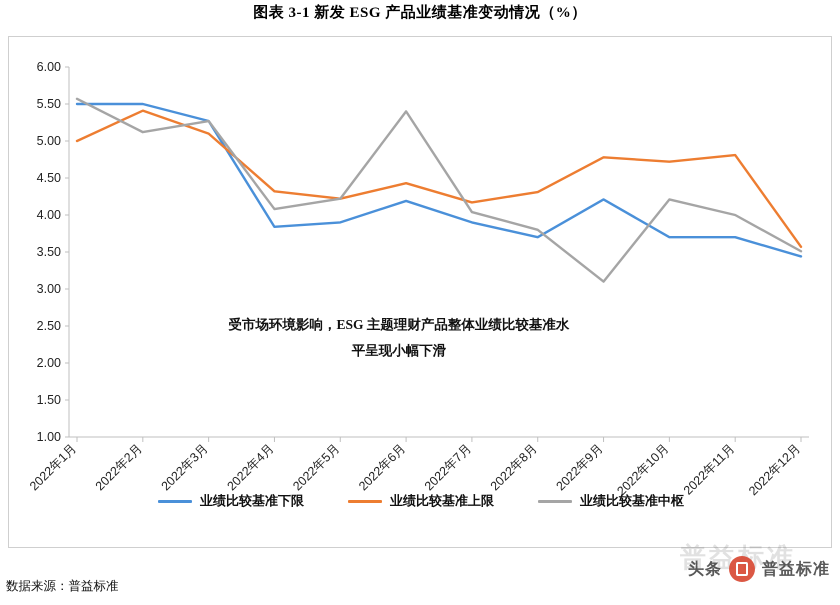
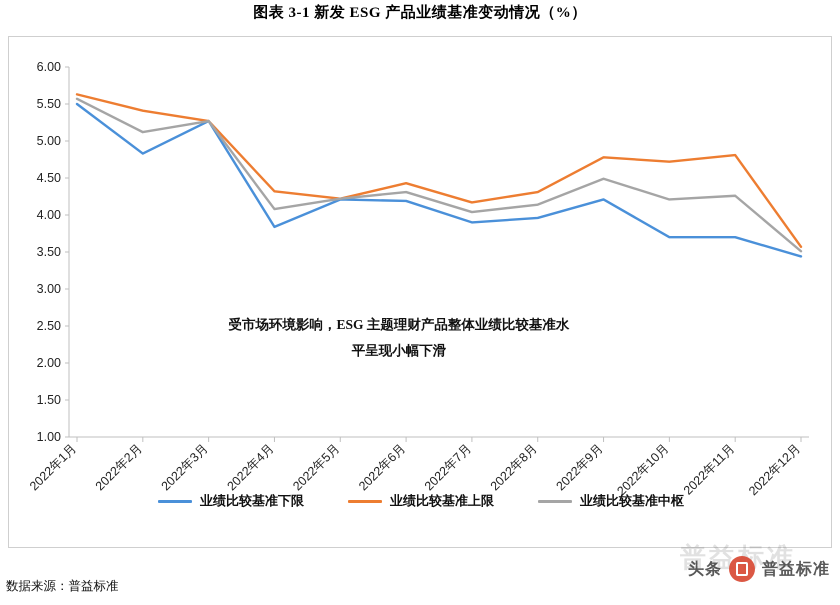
业绩比较基准上限/2022年1月: 5.0 -> 5.6
业绩比较基准下限/2022年2月: 5.5 -> 4.8
业绩比较基准上限/2022年3月: 5.1 -> 5.3
业绩比较基准下限/2022年5月: 3.9 -> 4.2
业绩比较基准中枢/2022年6月: 5.4 -> 4.3
业绩比较基准下限/2022年8月: 3.7 -> 4.0
业绩比较基准中枢/2022年8月: 3.8 -> 4.1
业绩比较基准中枢/2022年9月: 3.1 -> 4.5
业绩比较基准中枢/2022年11月: 4.0 -> 4.3
